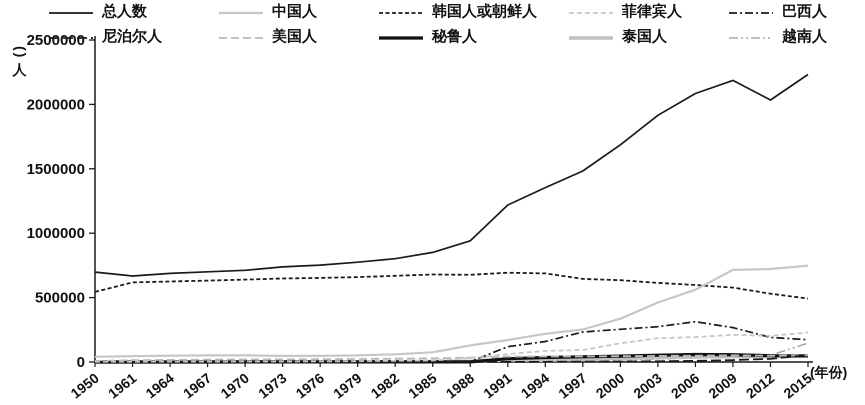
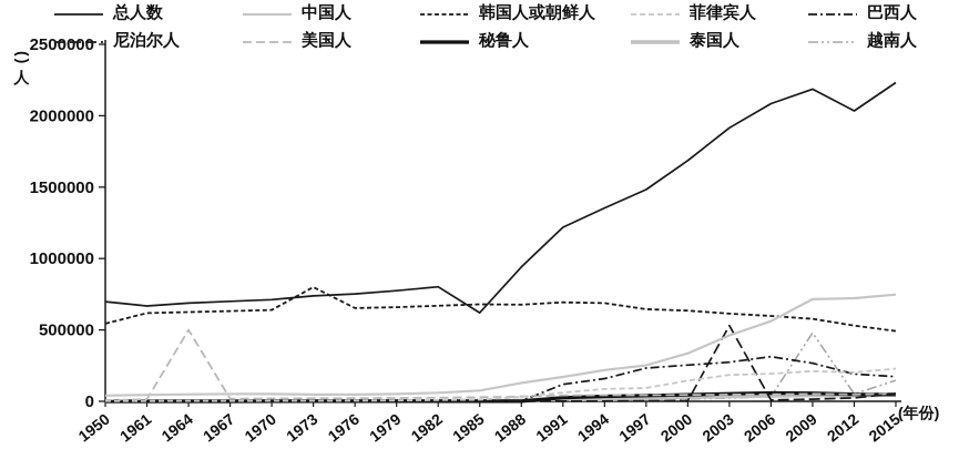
美国人/1964: 20000 -> 500000
韩国人或朝鲜人/1973: 650000 -> 800000
总人数/1985: 850000 -> 620000
尼泊尔人/2003: 10000 -> 530000
越南人/2009: 40000 -> 480000
